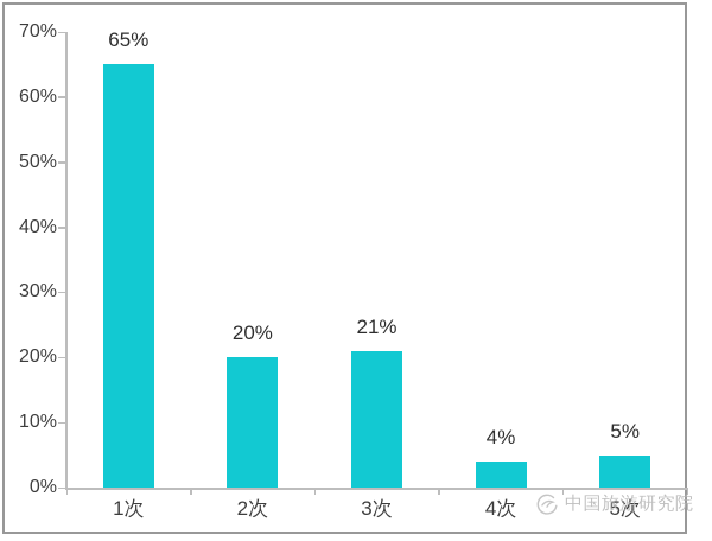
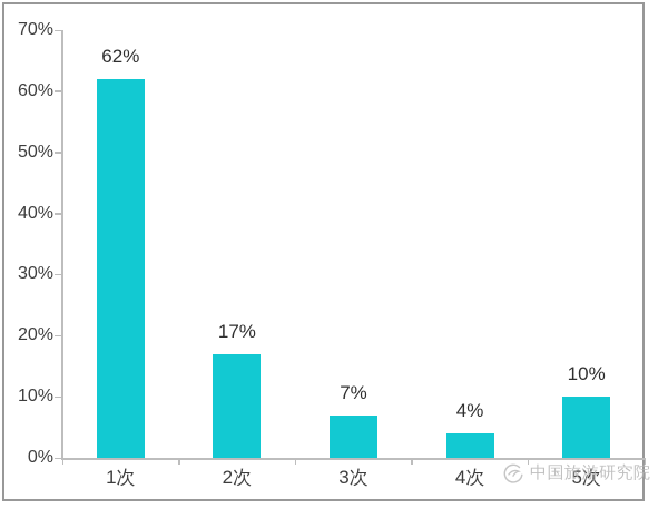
1次: 65% -> 62%
2次: 20% -> 17%
3次: 21% -> 7%
5次: 5% -> 10%
